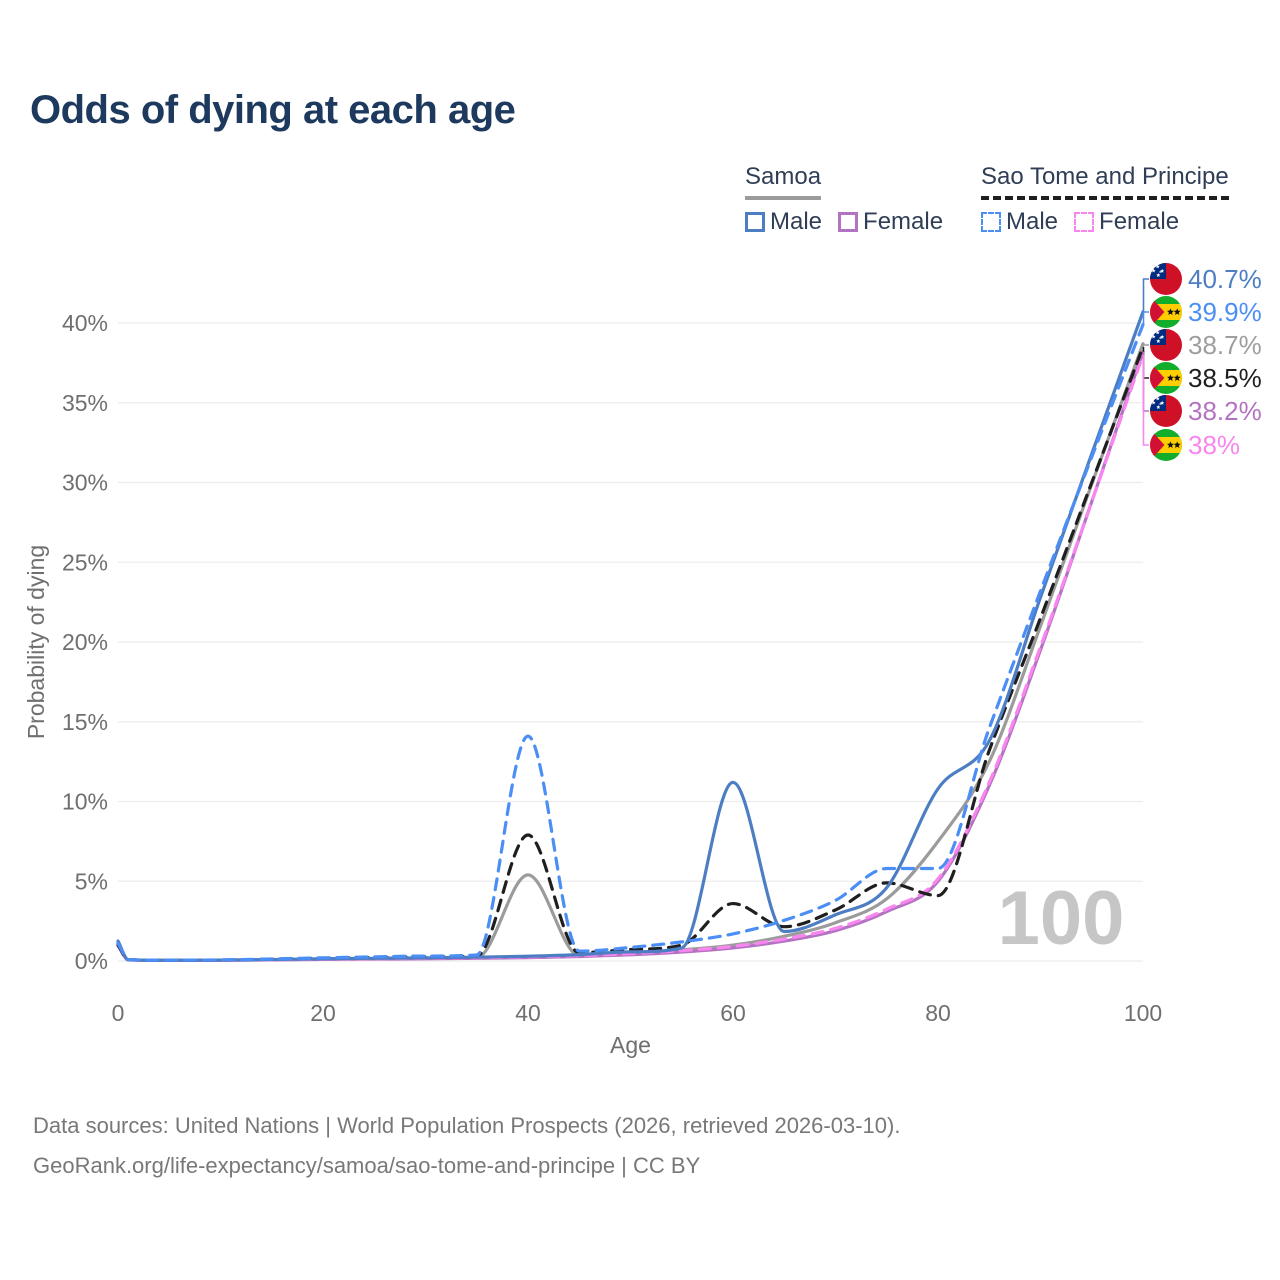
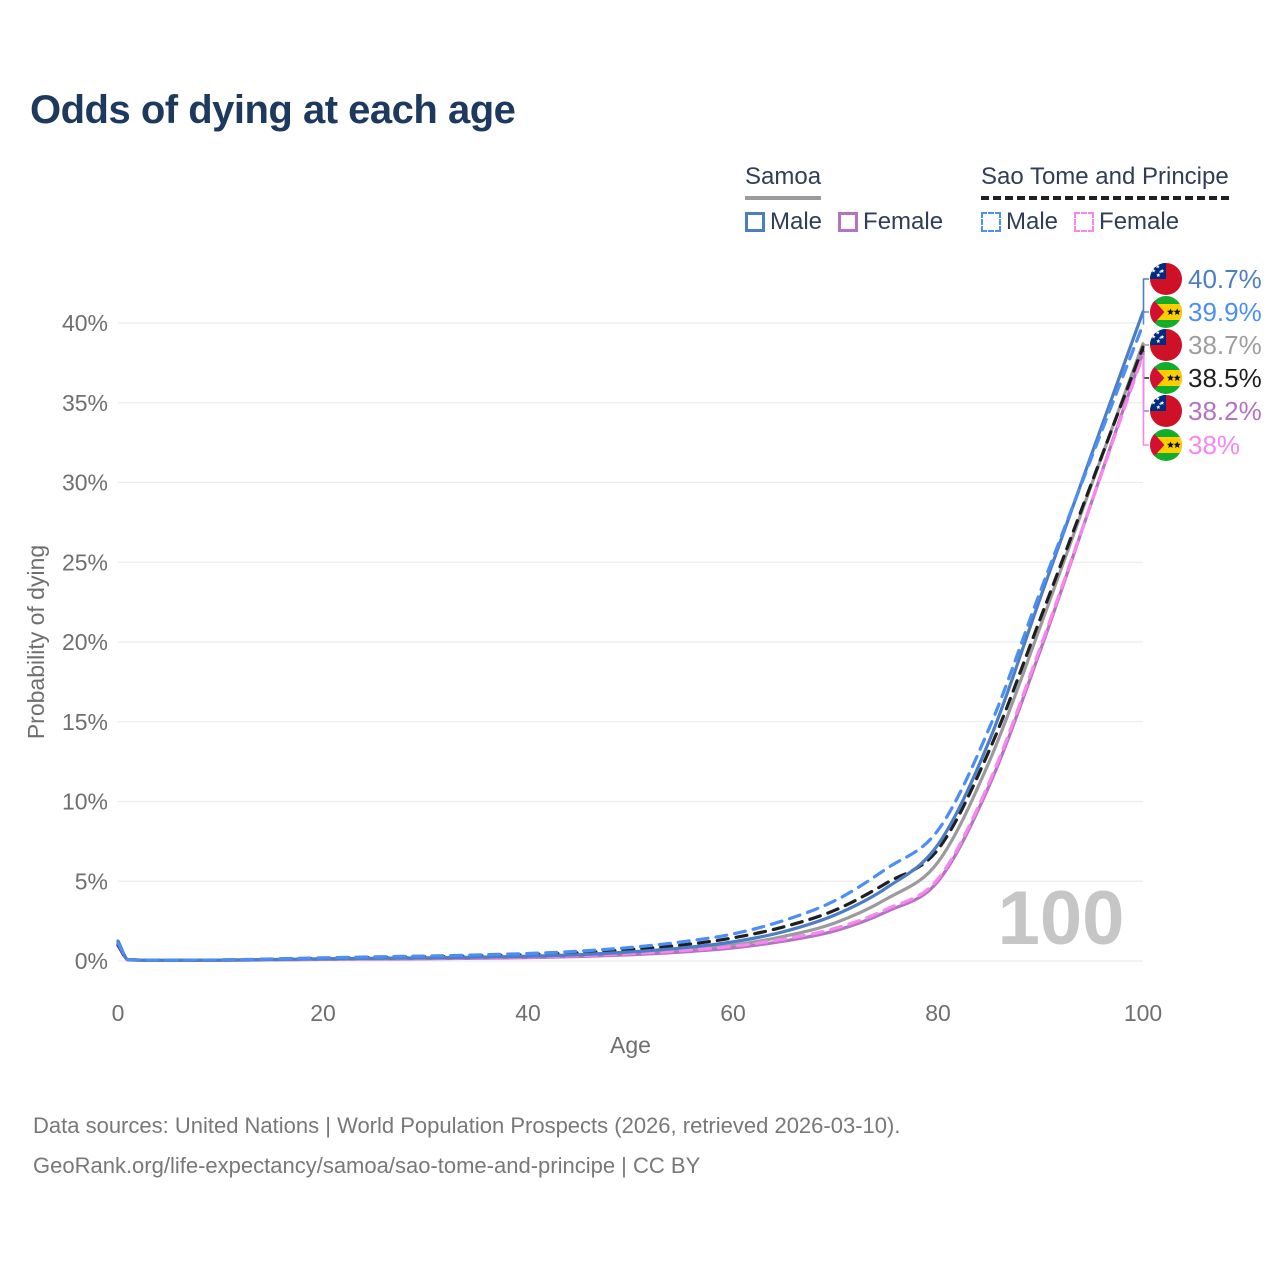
Samoa/40: 5.4% -> 0.3%
Sao Tome and Principe/40: 7.9% -> 0.4%
Sao Tome and Principe Male/40: 14.1% -> 0.5%
Sao Tome and Principe/60: 3.6% -> 1.4%
Samoa Male/60: 11.2% -> 1.2%
Samoa/80: 7.5% -> 6.2%
Sao Tome and Principe/80: 4.1% -> 7.0%
Samoa Male/80: 10.8% -> 7.3%
Sao Tome and Principe Male/80: 5.8% -> 8.2%
